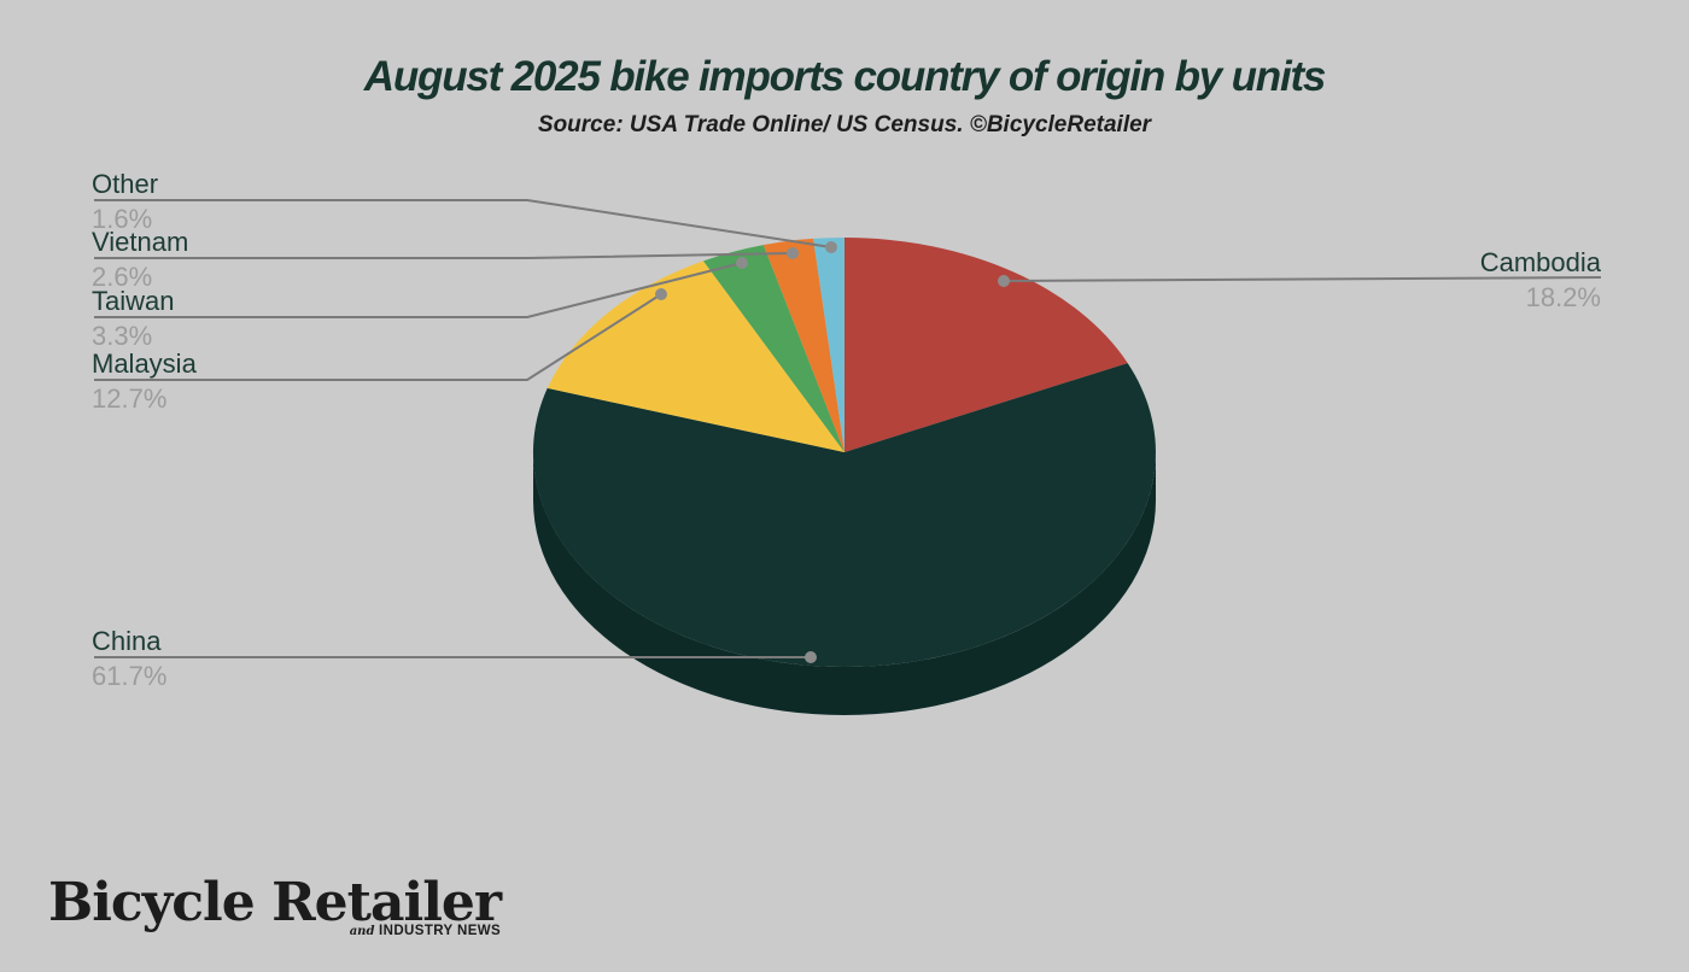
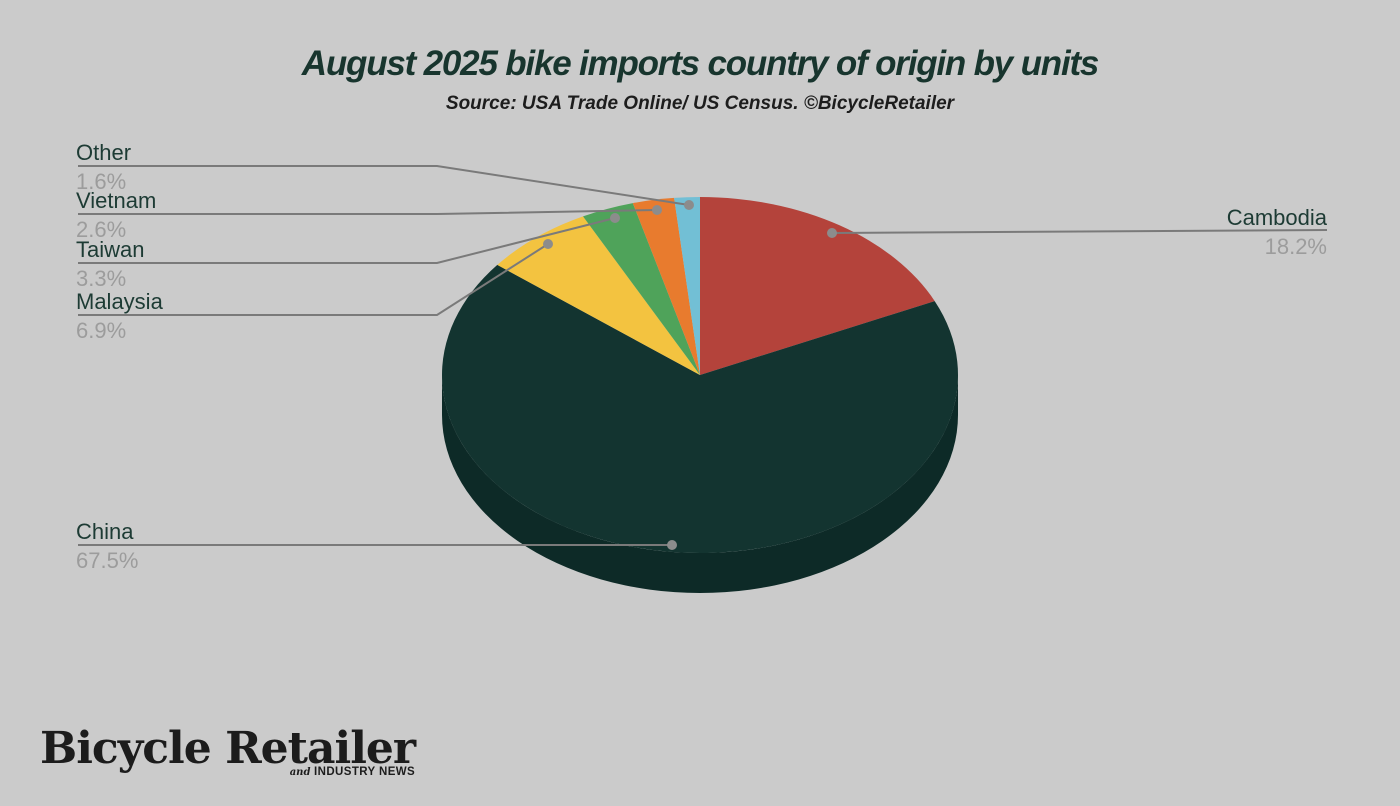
China: 61.7% -> 67.5%
Malaysia: 12.7% -> 6.9%
